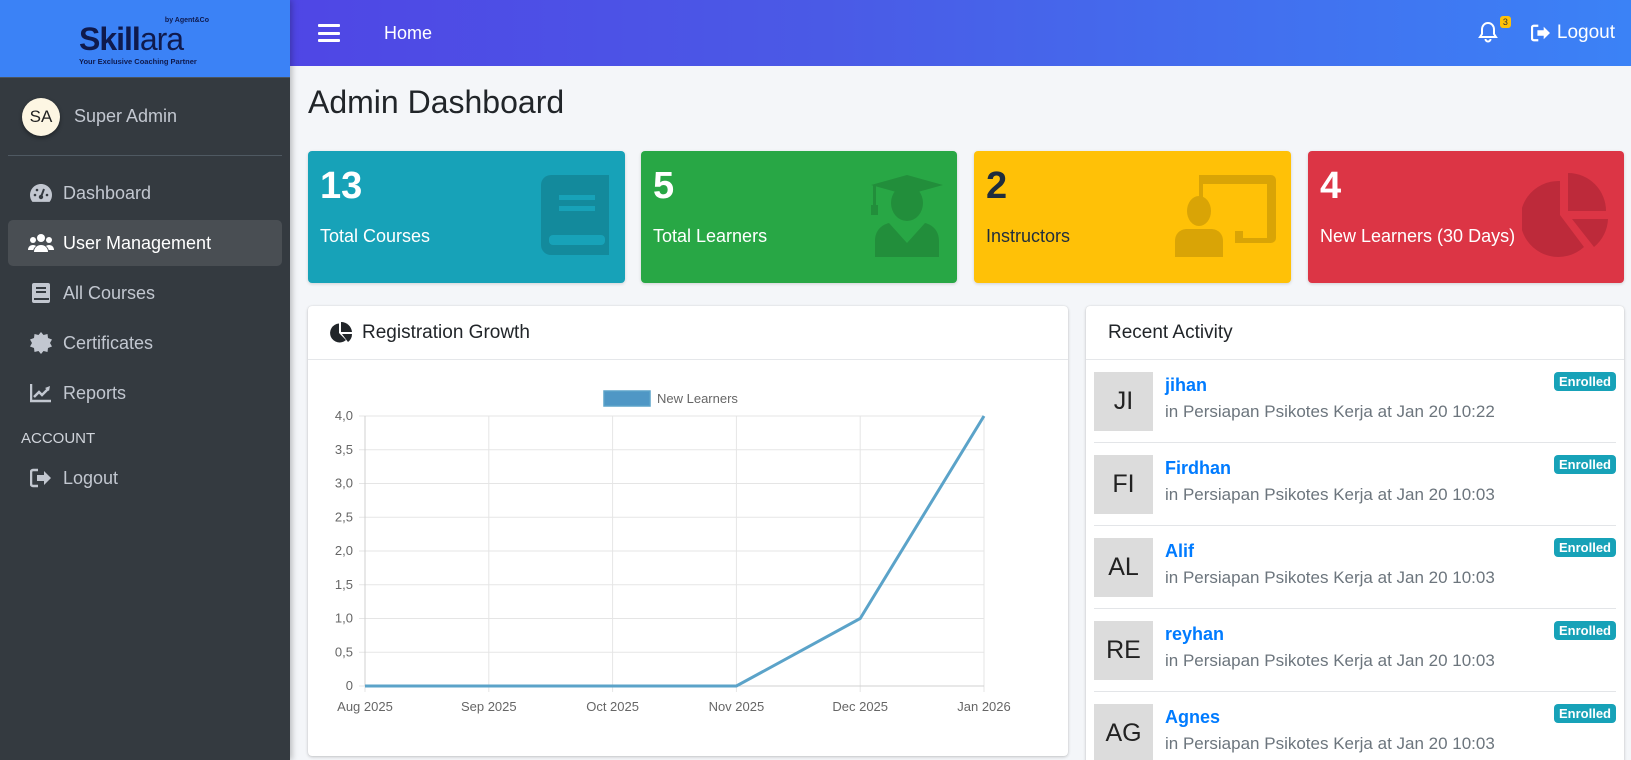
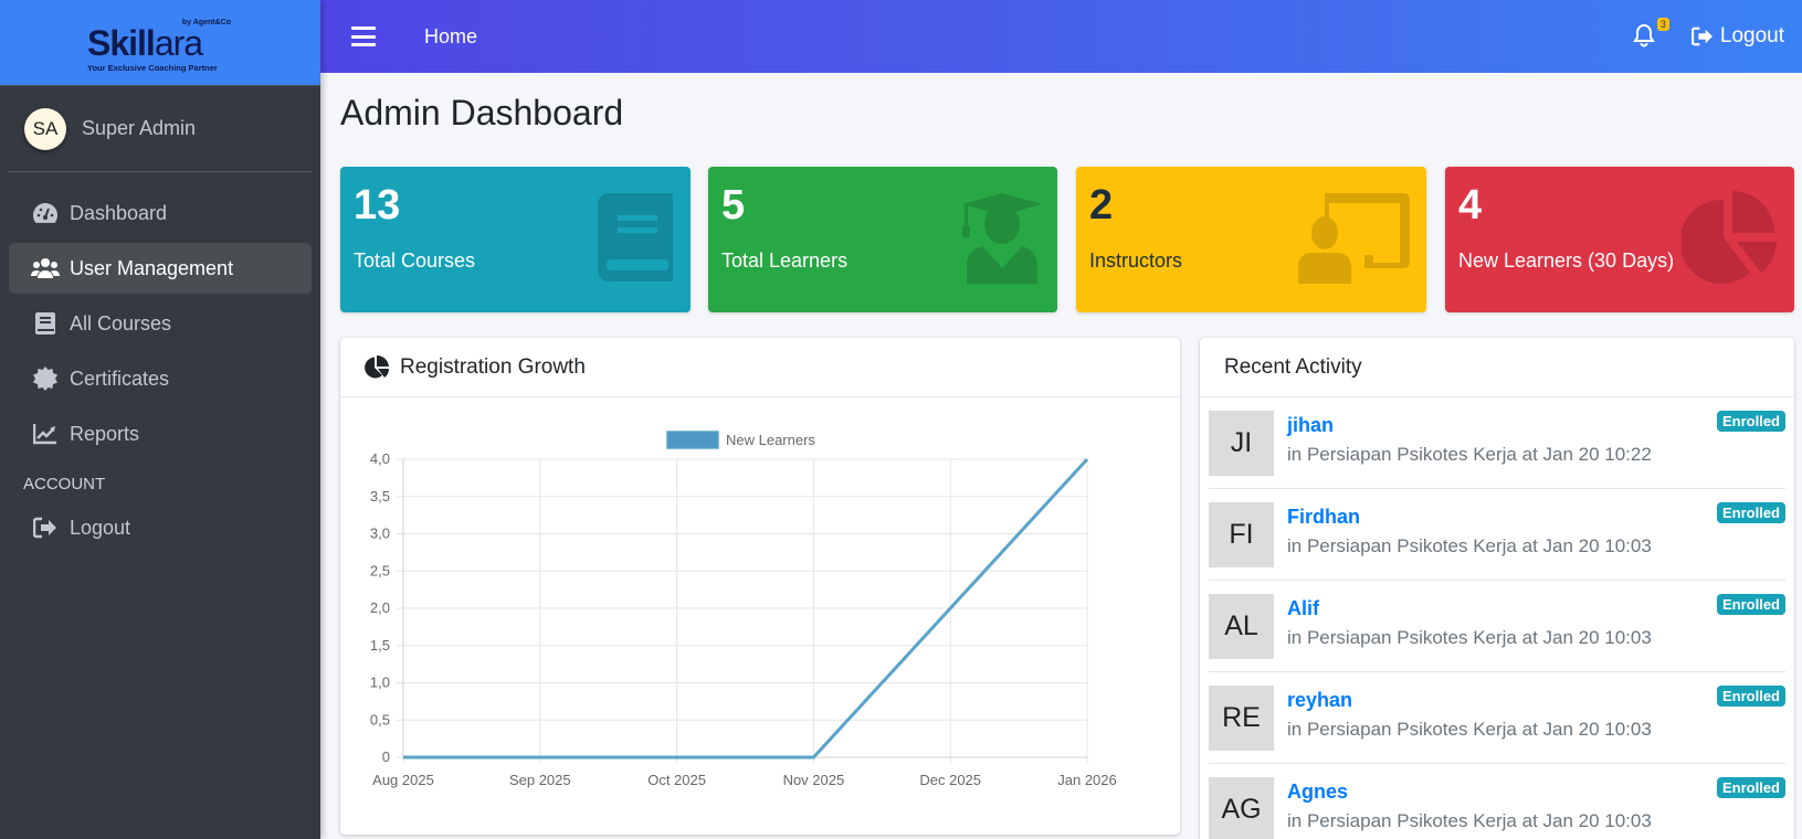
Dec 2025: 1 -> 2
